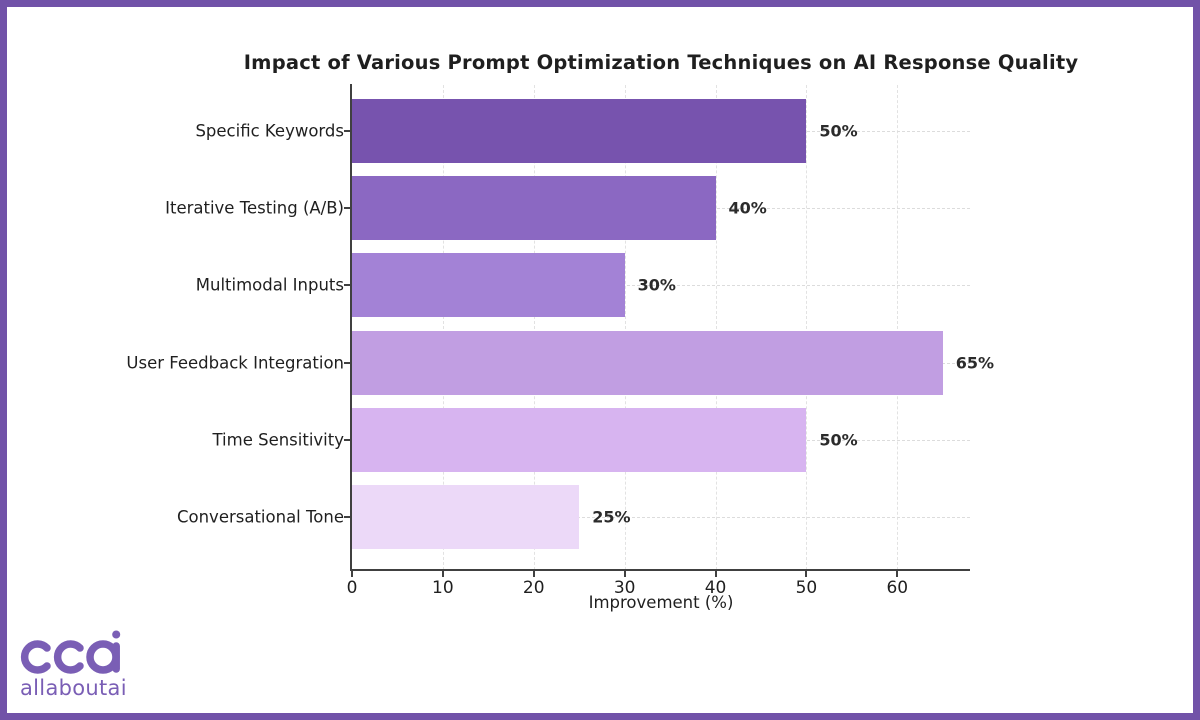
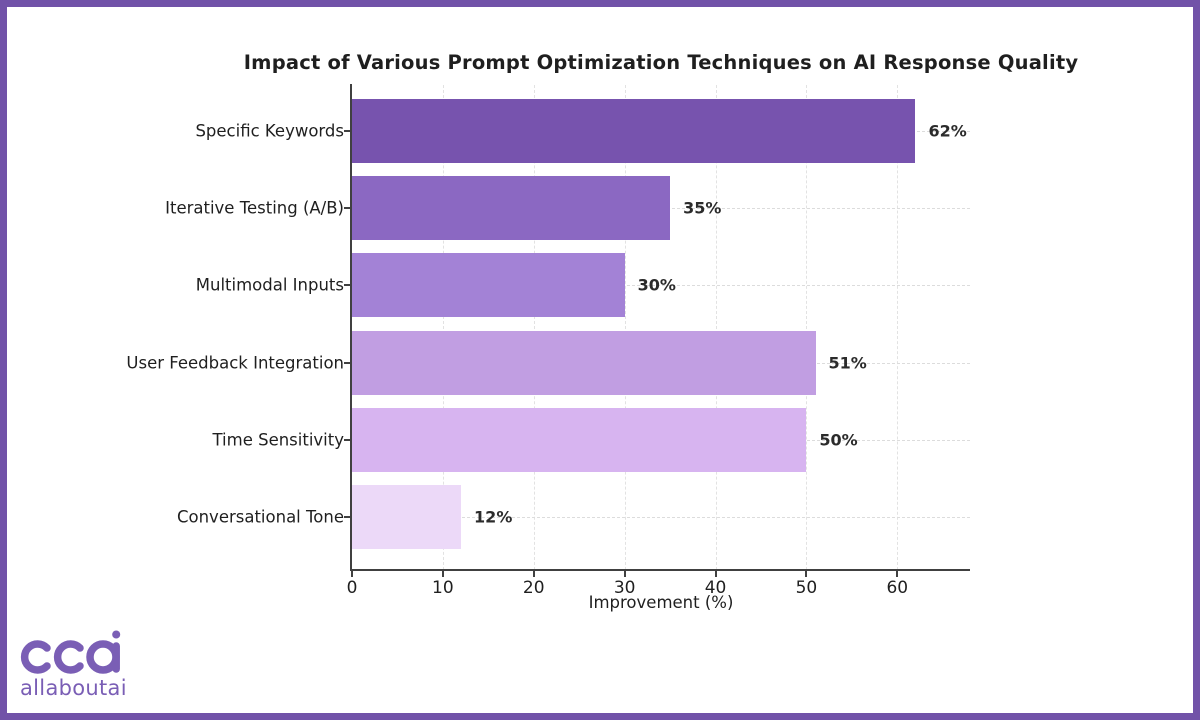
Specific Keywords: 50% -> 62%
Iterative Testing (A/B): 40% -> 35%
User Feedback Integration: 65% -> 51%
Conversational Tone: 25% -> 12%
